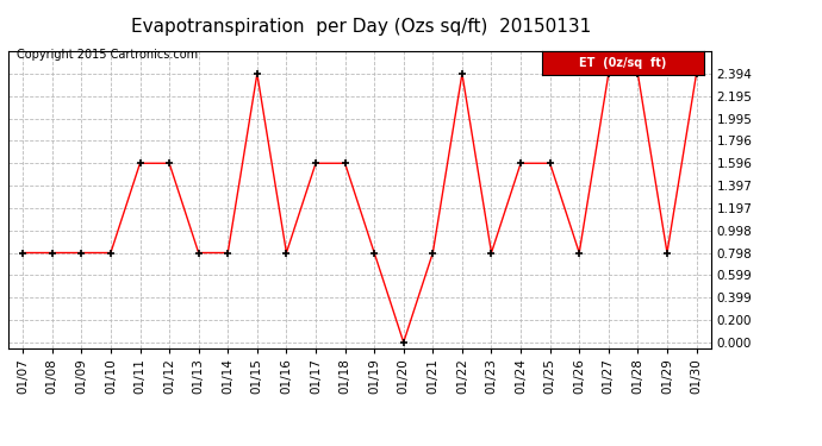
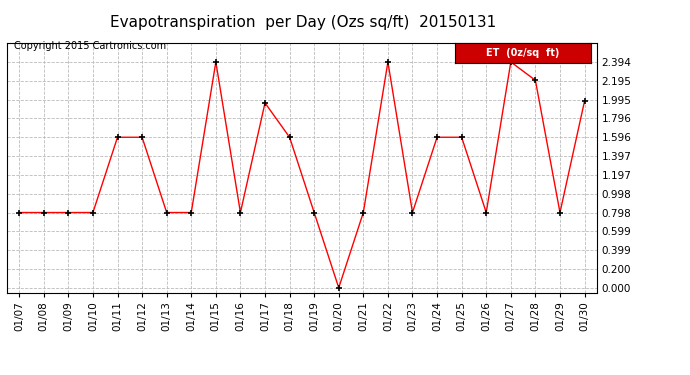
01/17: 1.60 -> 1.96
01/28: 2.39 -> 2.20
01/30: 2.39 -> 1.98
